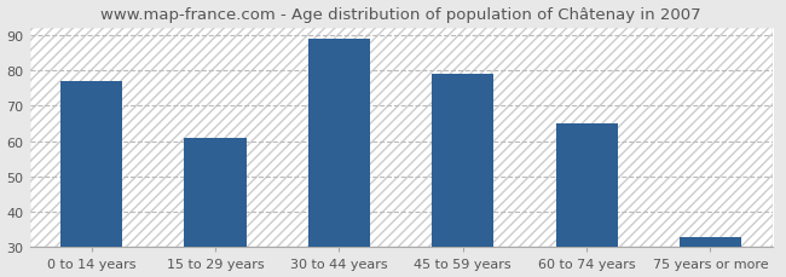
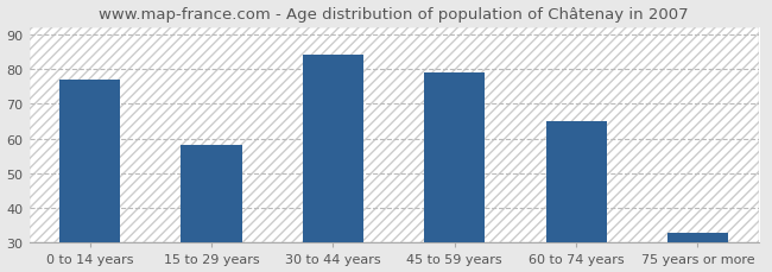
15 to 29 years: 61 -> 58
30 to 44 years: 89 -> 84
